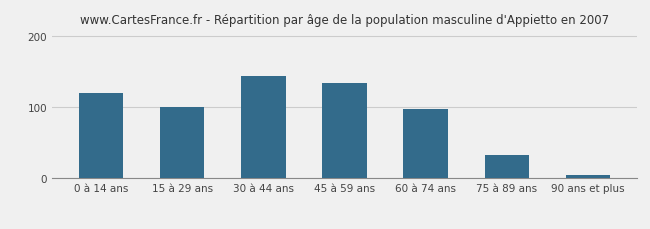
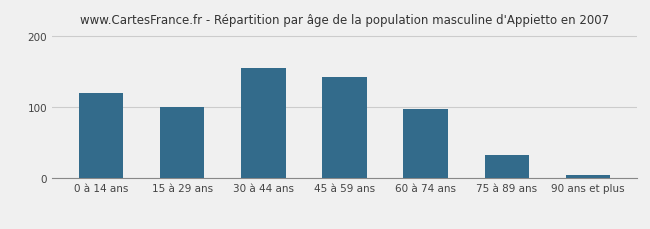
30 à 44 ans: 144 -> 155
45 à 59 ans: 134 -> 143
